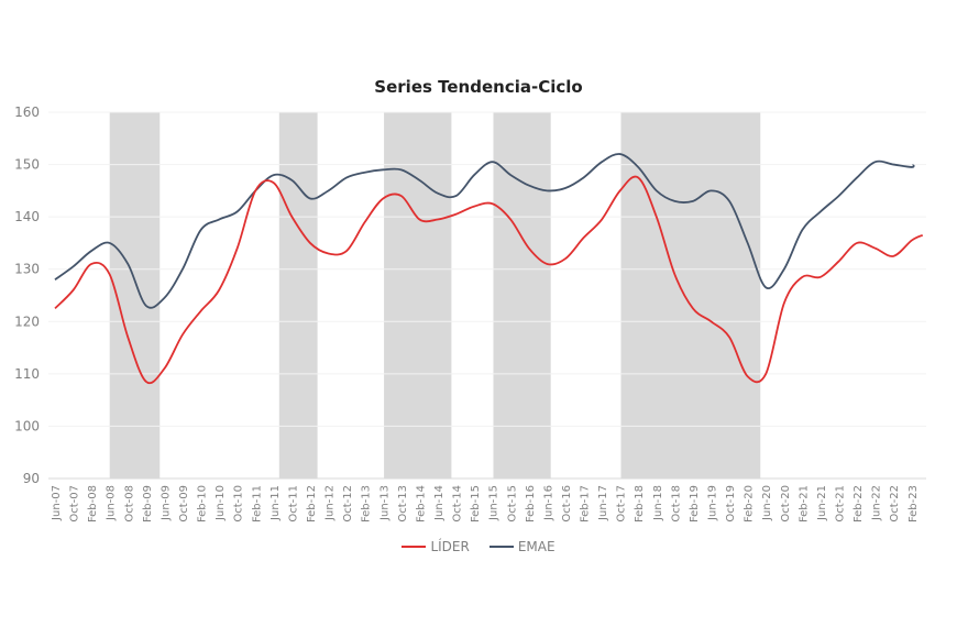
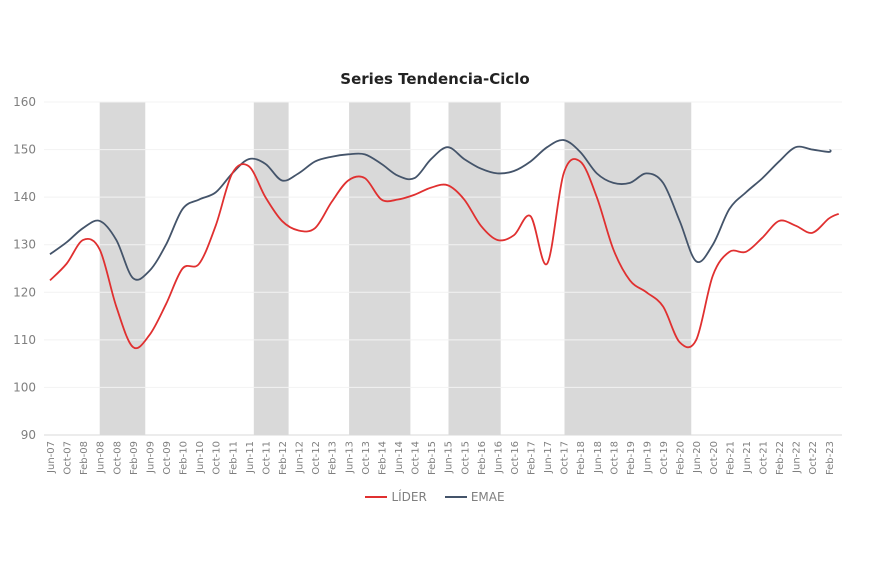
LÍDER/Feb-10: 122 -> 125
LÍDER/Jun-17: 140 -> 126
